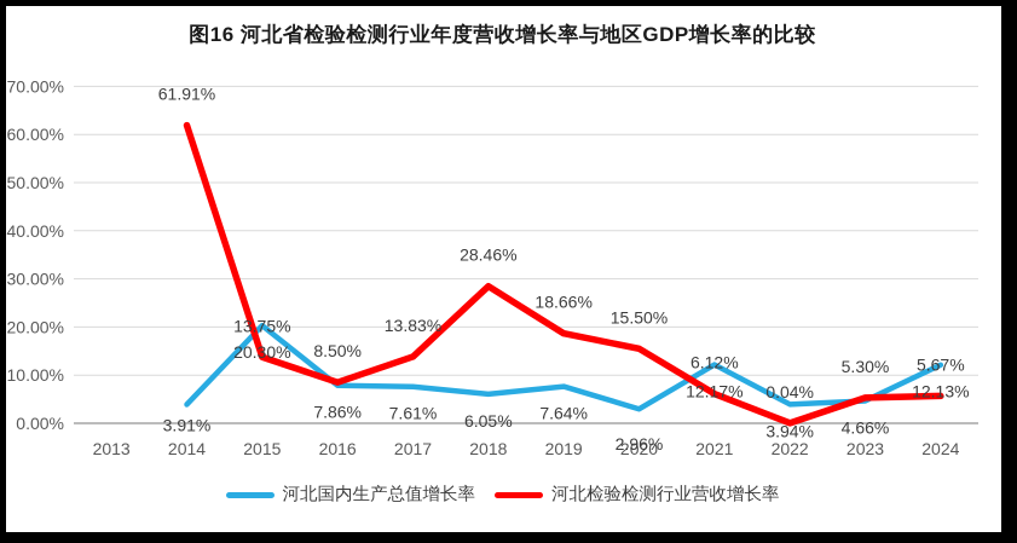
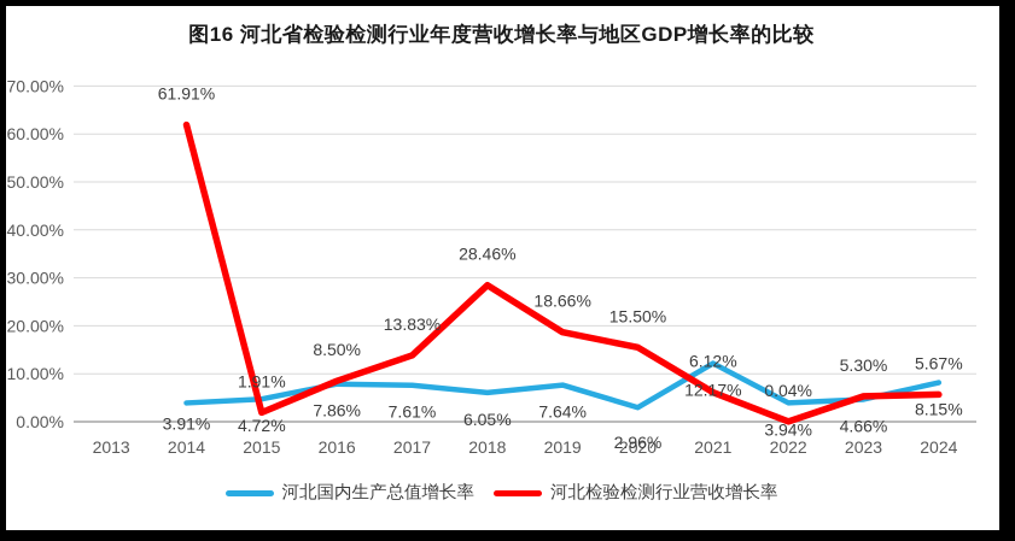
河北国内生产总值增长率/2015: 20.30% -> 4.72%
河北检验检测行业营收增长率/2015: 13.75% -> 1.91%
河北国内生产总值增长率/2024: 12.13% -> 8.15%
